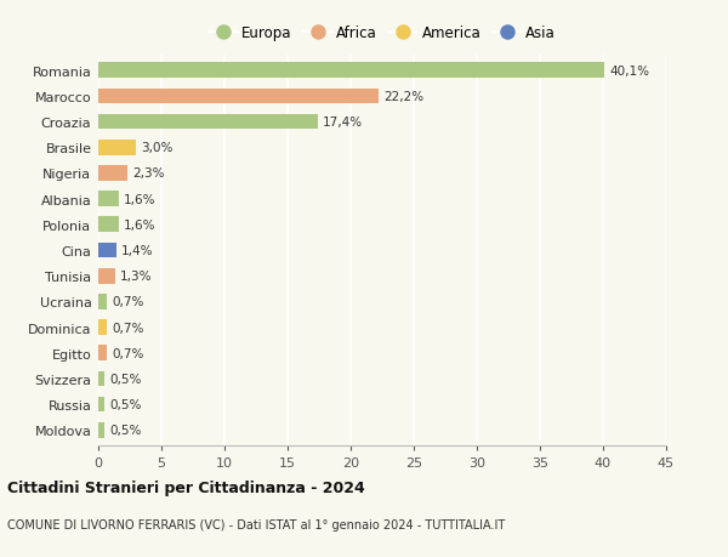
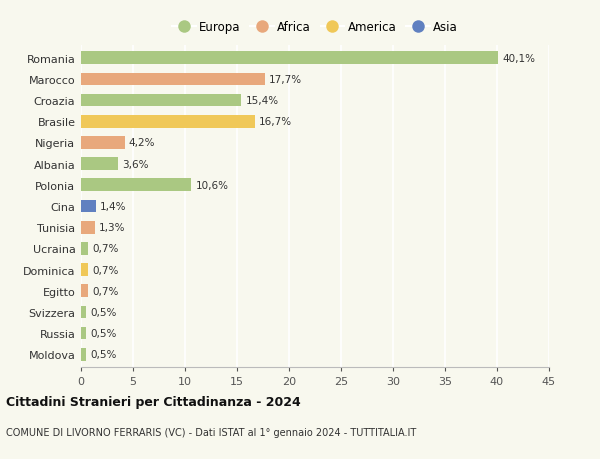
Marocco: 22,2% -> 17,7%
Croazia: 17,4% -> 15,4%
Brasile: 3,0% -> 16,7%
Nigeria: 2,3% -> 4,2%
Albania: 1,6% -> 3,6%
Polonia: 1,6% -> 10,6%
